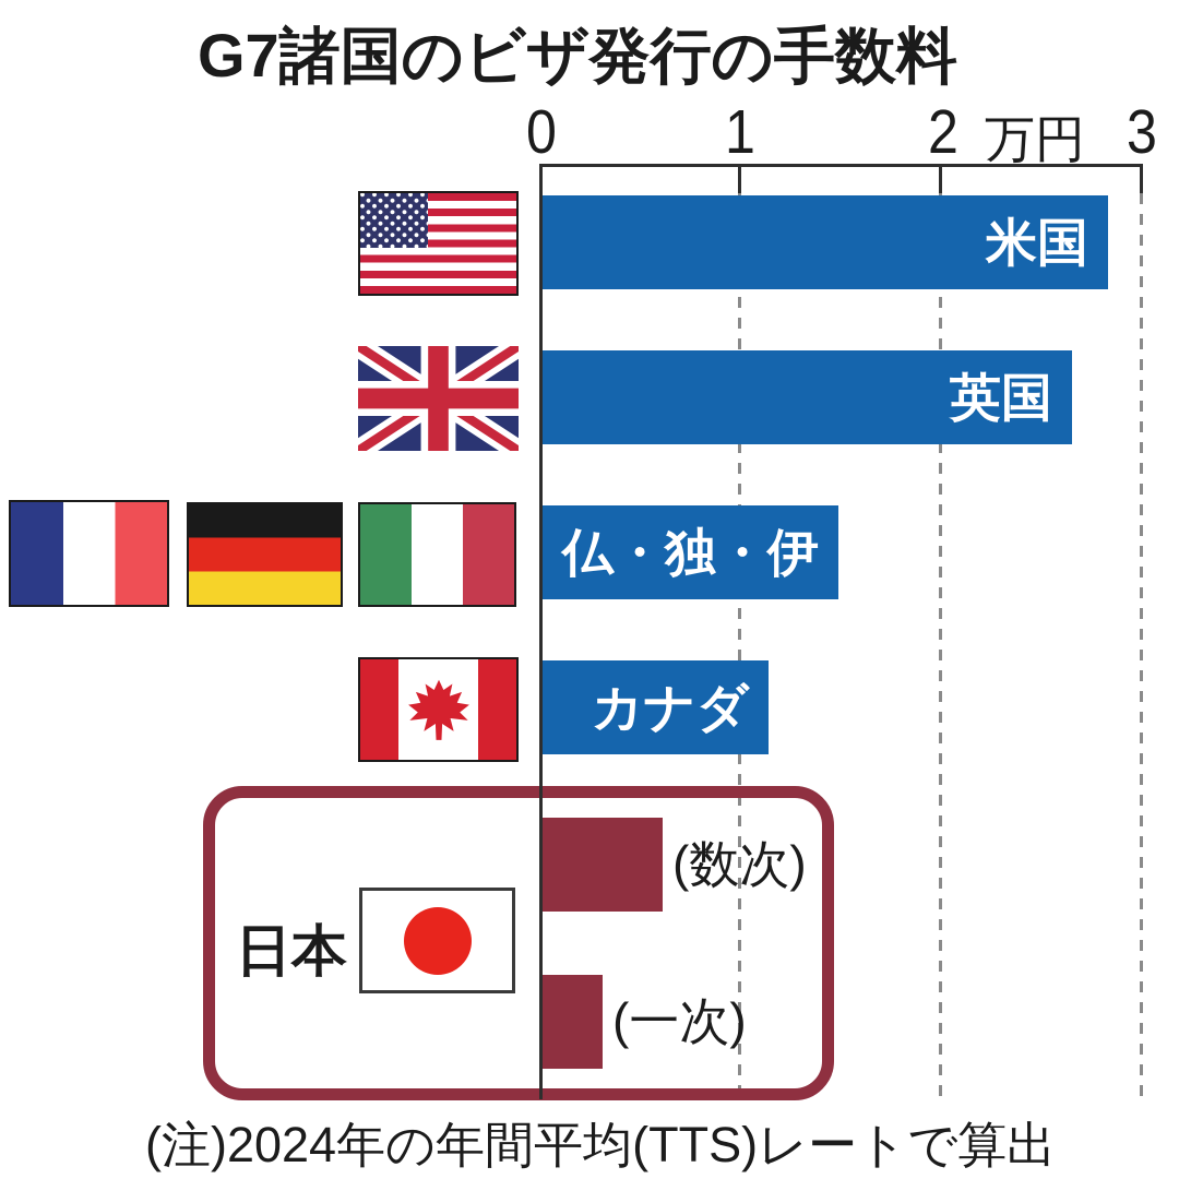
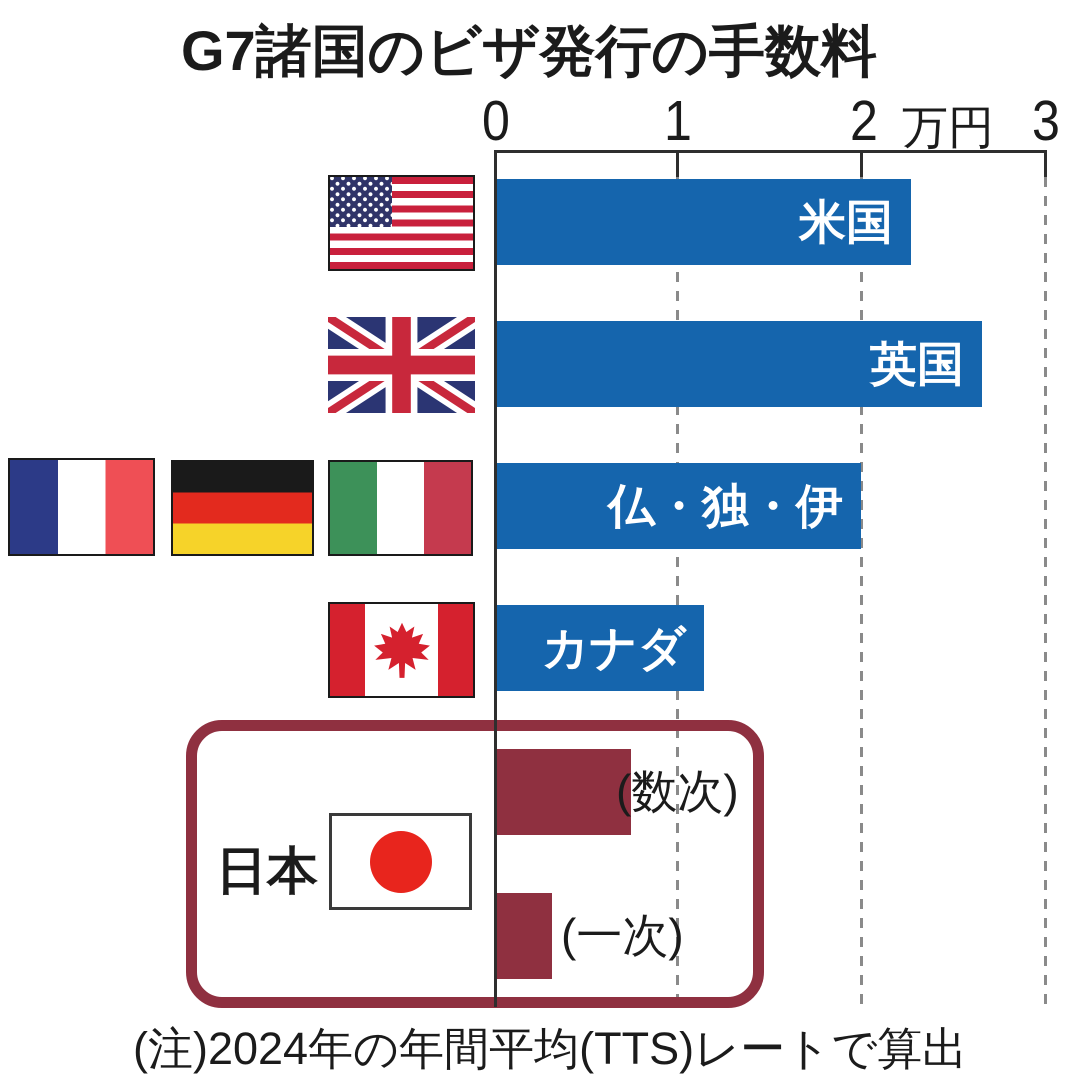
米国: 2.83 -> 2.26
仏・独・伊: 1.48 -> 1.99
(数次): 0.60 -> 0.73
